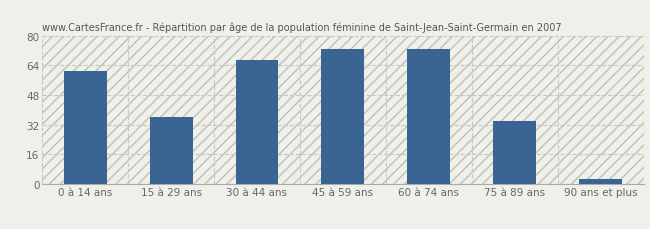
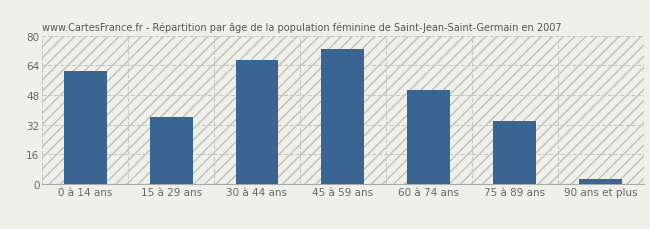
60 à 74 ans: 73 -> 51
